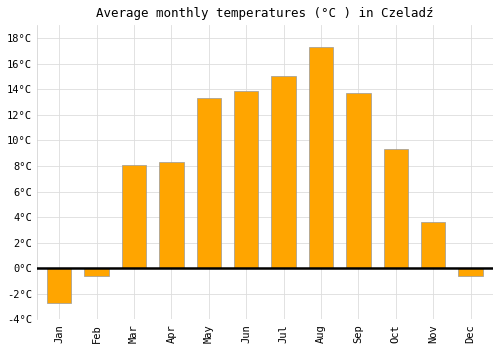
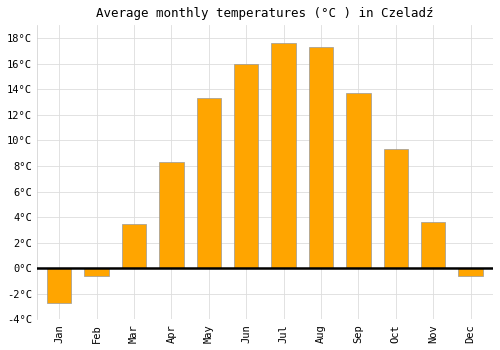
Mar: 8.1°C -> 3.5°C
Jun: 13.9°C -> 16.0°C
Jul: 15.0°C -> 17.6°C
